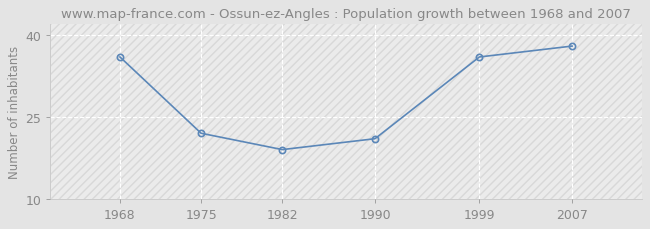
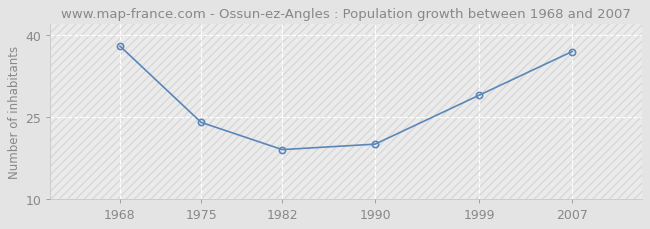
1968: 36 -> 38
1975: 22 -> 24
1990: 21 -> 20
1999: 36 -> 29
2007: 38 -> 37
